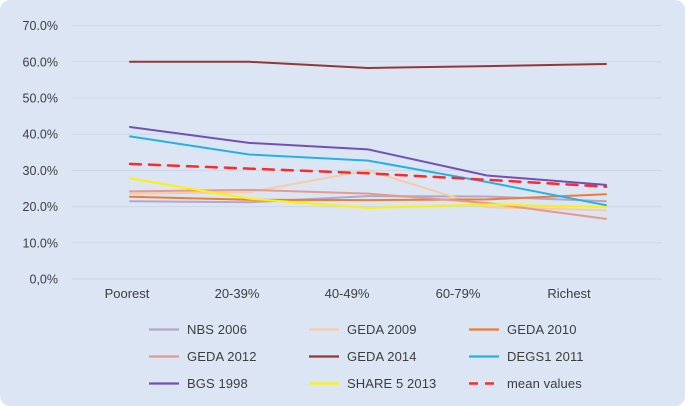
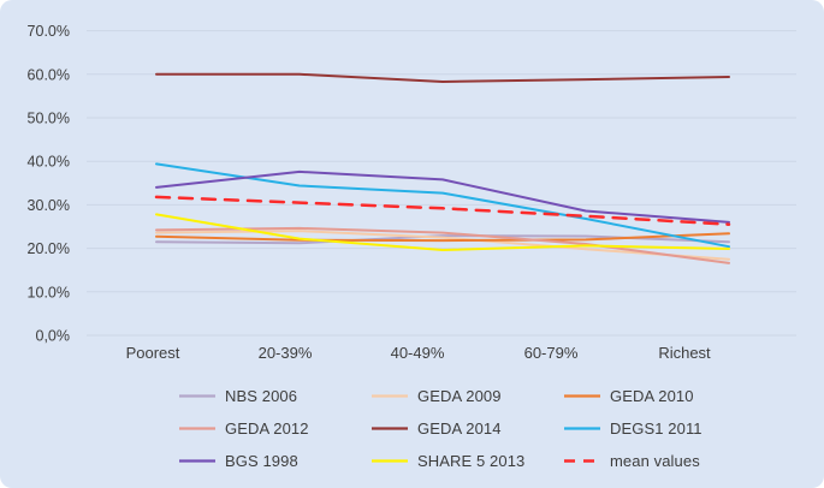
BGS 1998/Poorest: 42% -> 34%
GEDA 2009/40-49%: 30% -> 22%
GEDA 2009/Richest: 19% -> 18%
